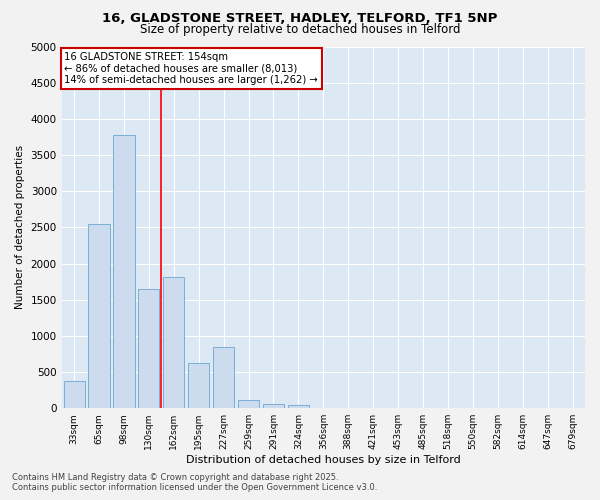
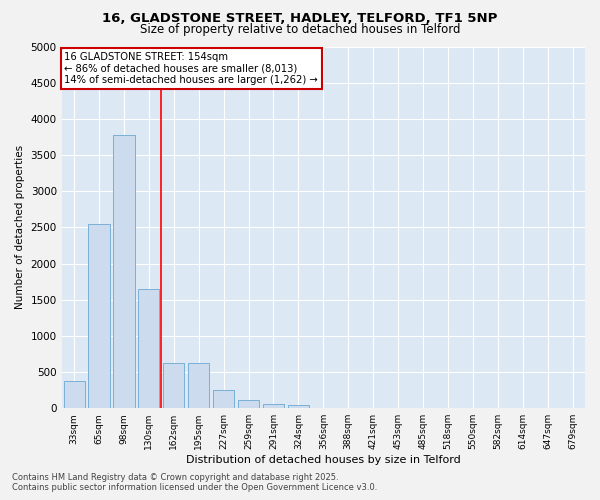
162sqm: 1820 -> 620
227sqm: 840 -> 250
